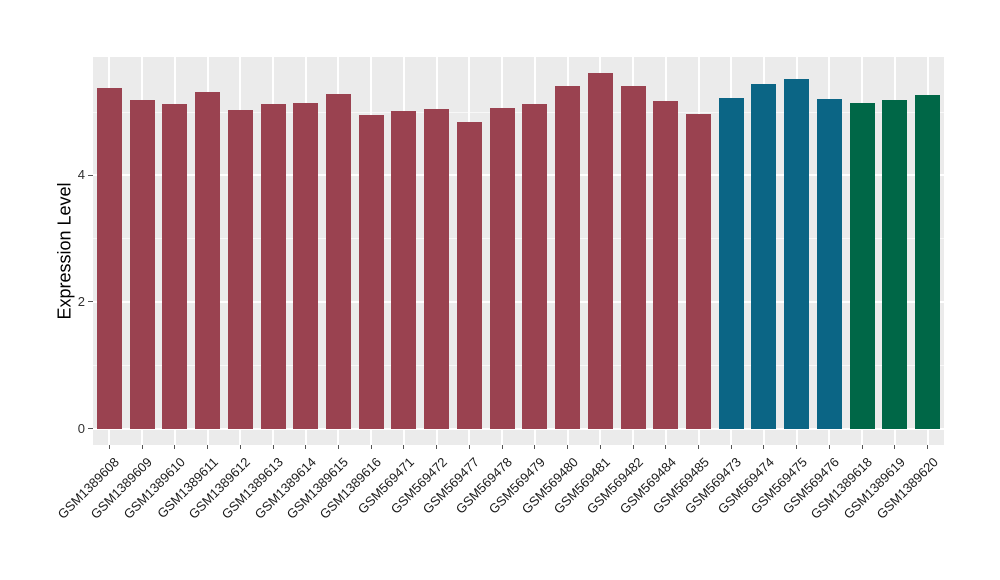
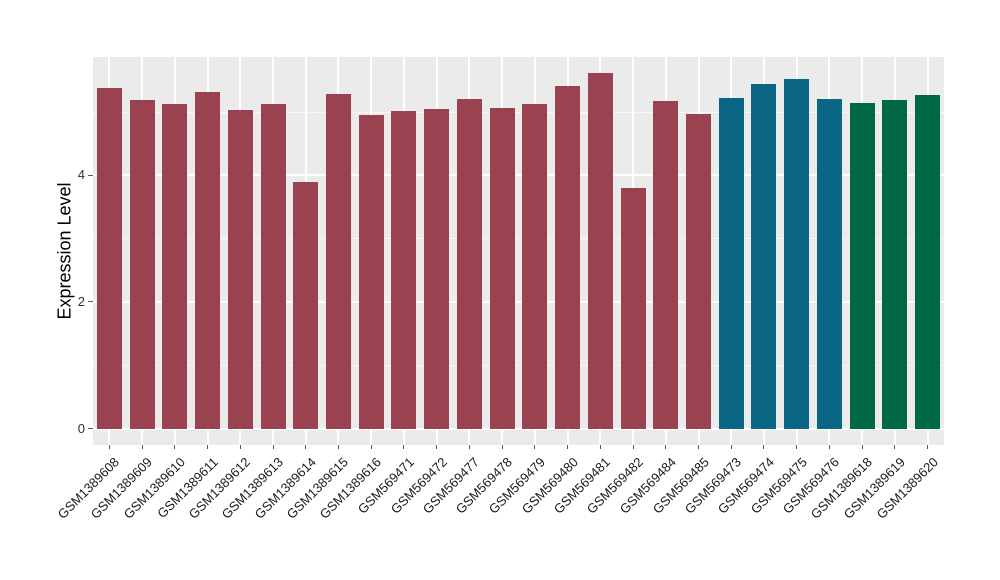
GSM1389614: 5.1 -> 3.9
GSM569477: 4.8 -> 5.2
GSM569482: 5.4 -> 3.8
